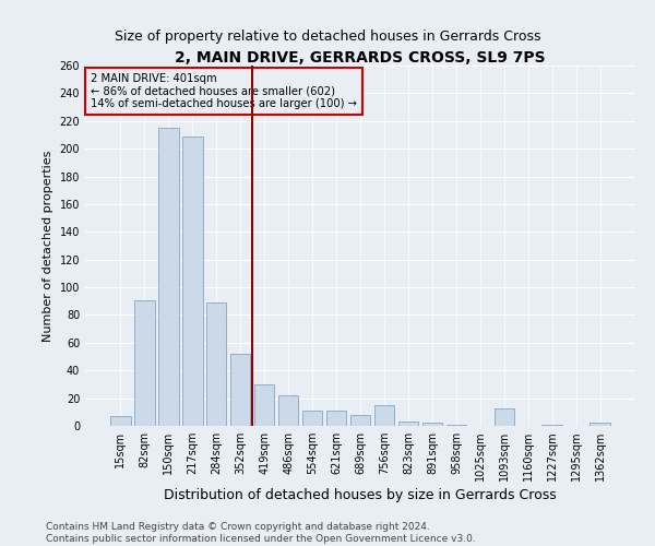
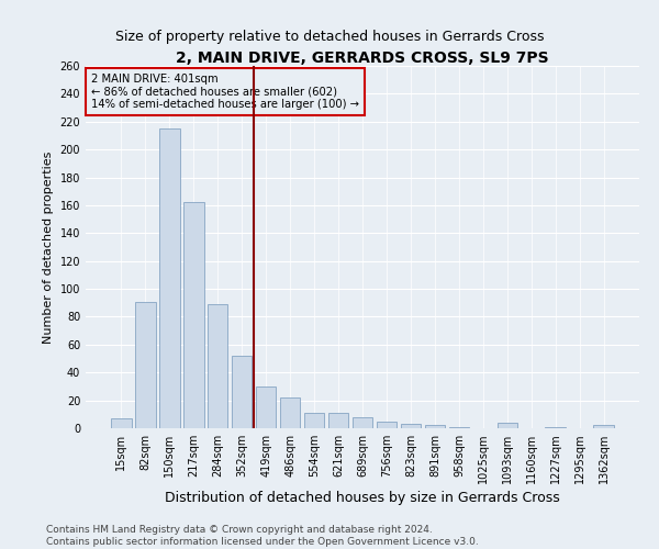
217sqm: 209 -> 162
756sqm: 15 -> 5
1093sqm: 13 -> 4
